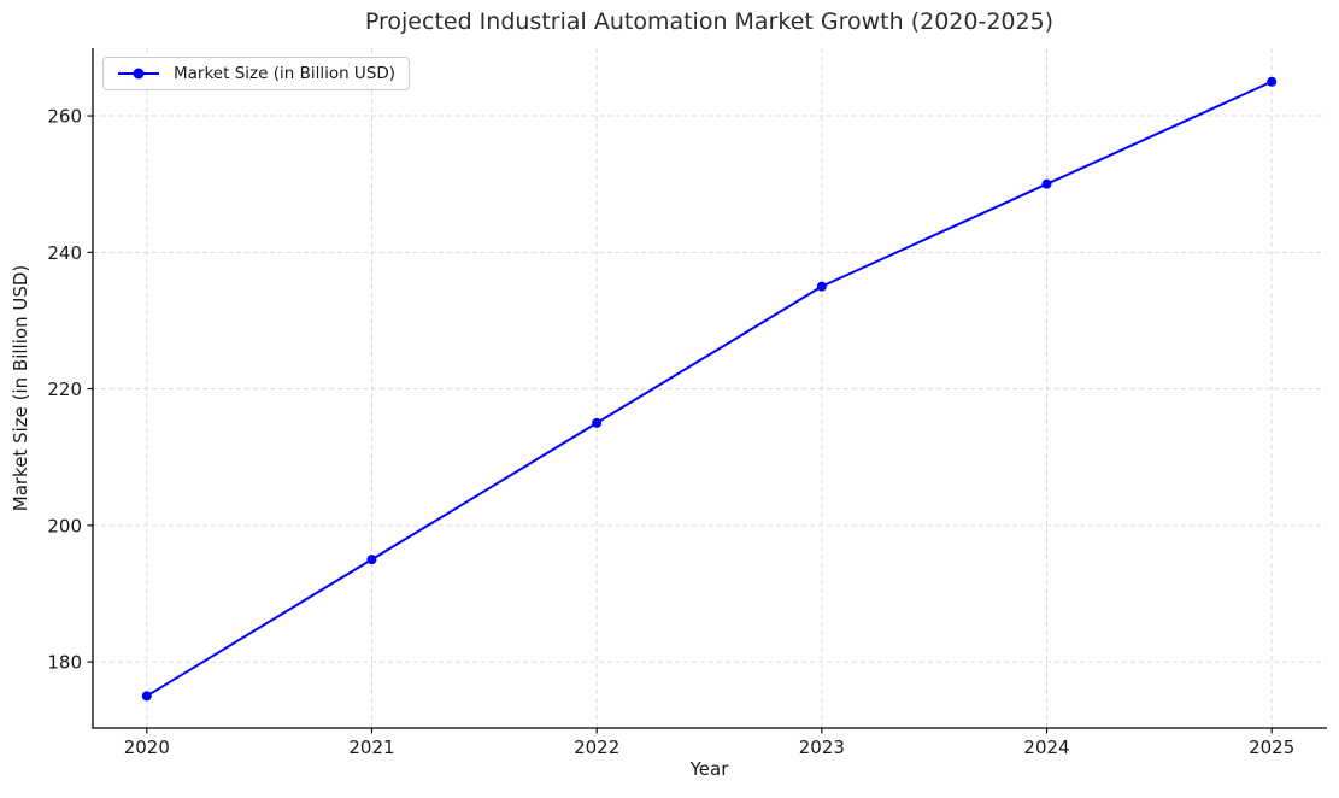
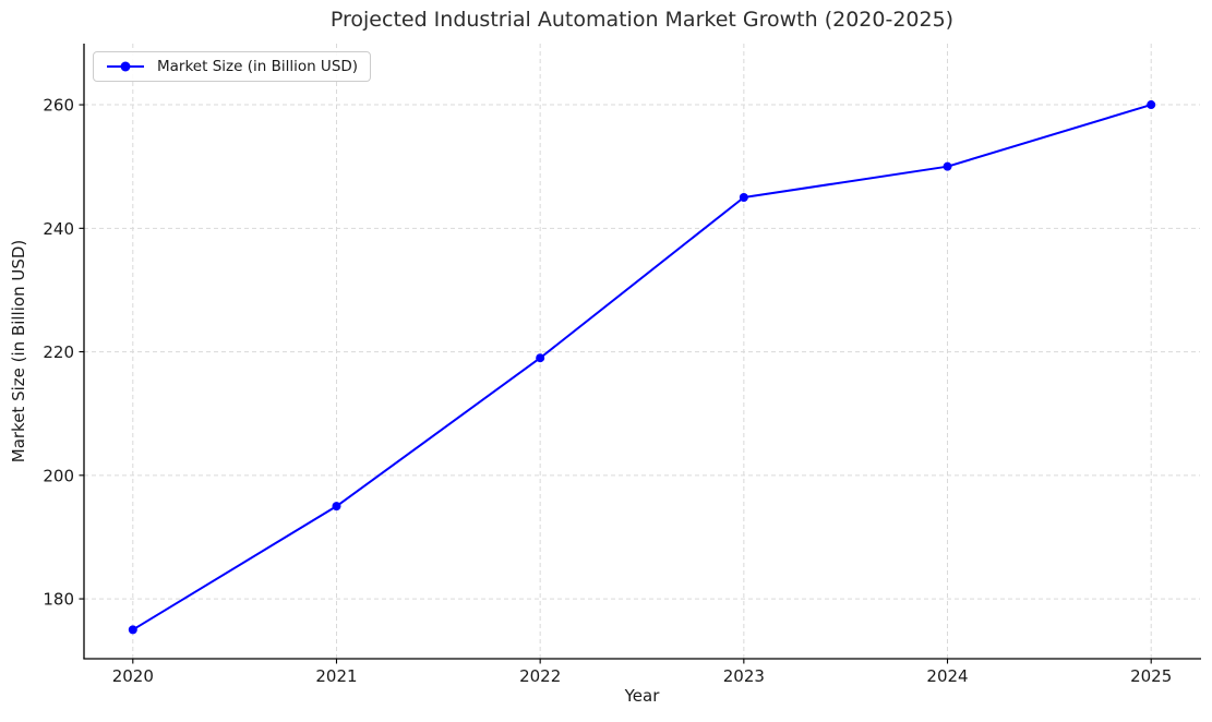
2022: 215 -> 219
2023: 235 -> 245
2025: 265 -> 260
